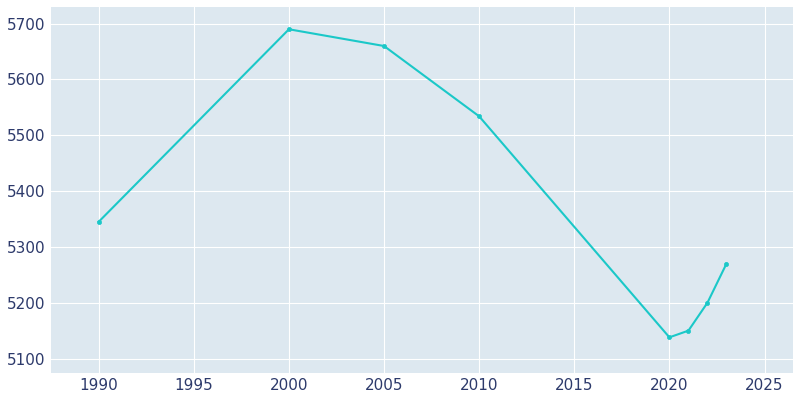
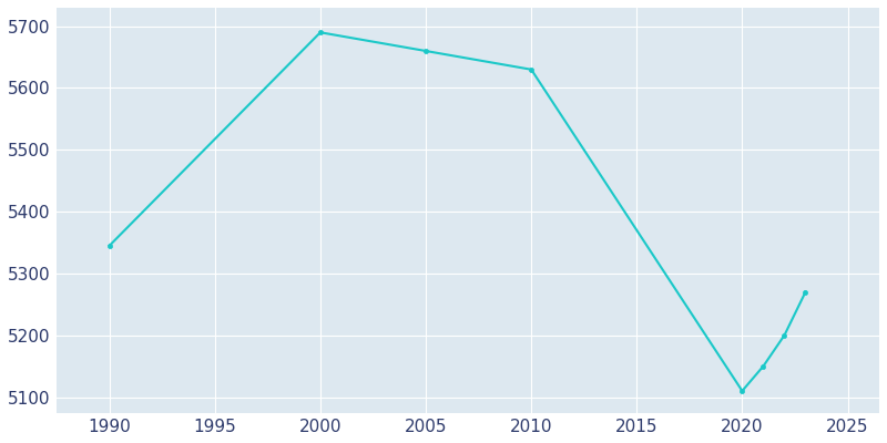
2010: 5534 -> 5630
2020: 5138 -> 5110
